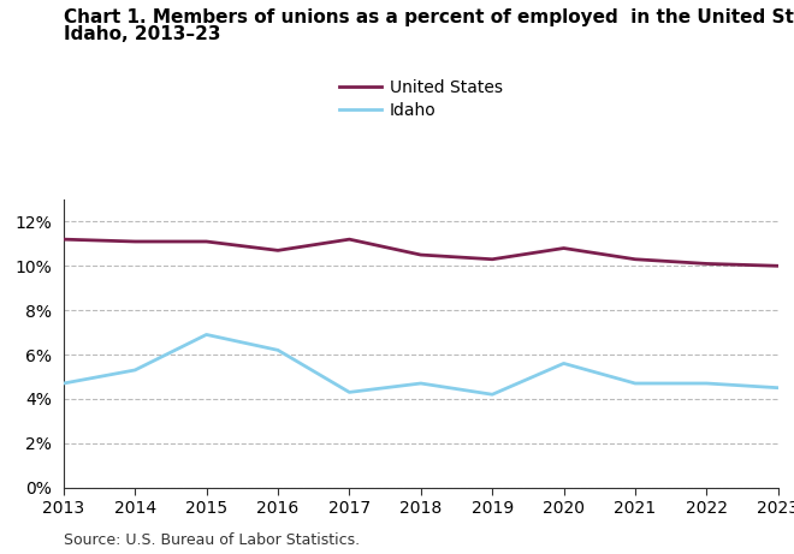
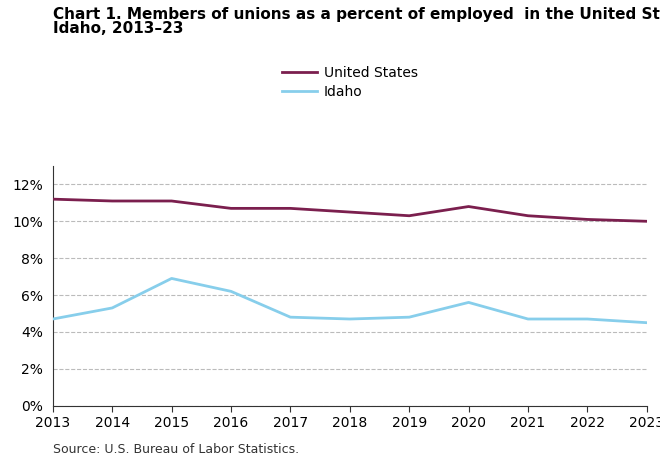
United States/2017: 11.2% -> 10.7%
Idaho/2017: 4.3% -> 4.8%
Idaho/2019: 4.2% -> 4.8%
